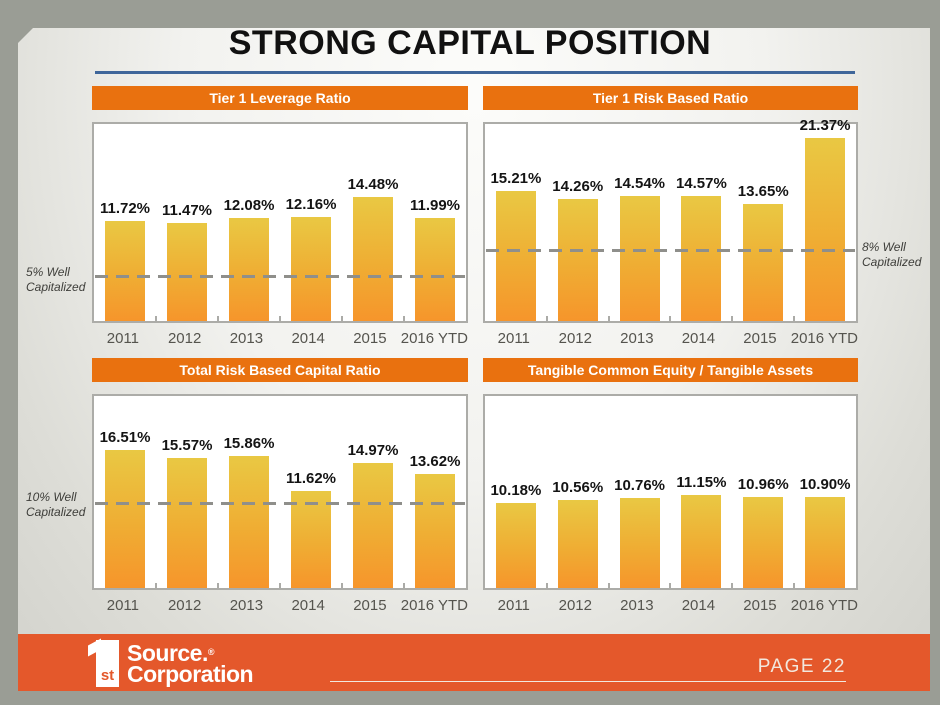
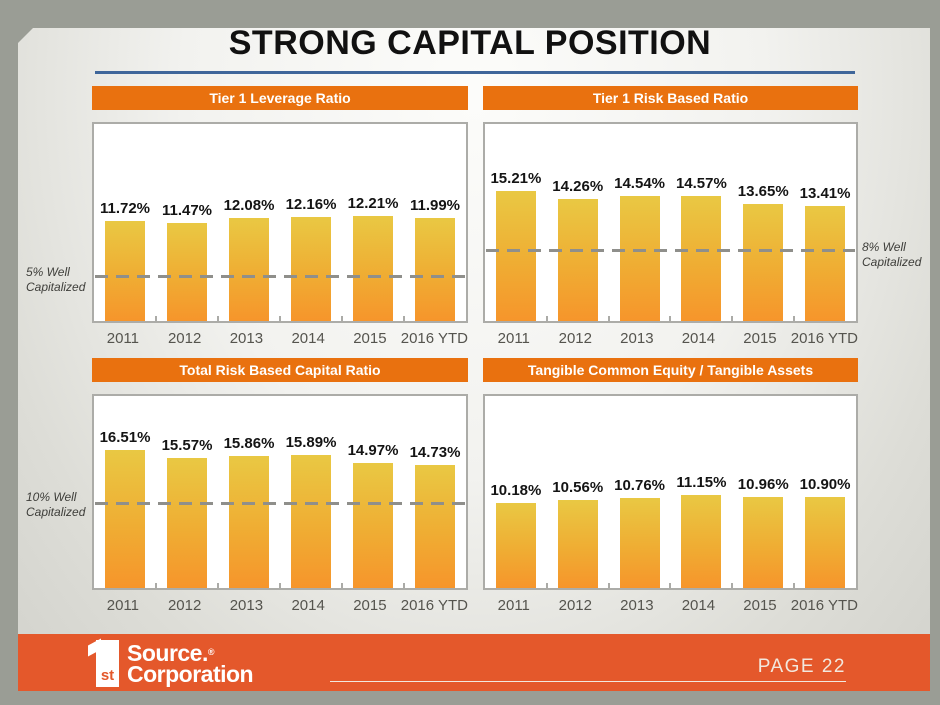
Tier 1 Leverage Ratio/2015: 14.48% -> 12.21%
Tier 1 Risk Based Ratio/2016 YTD: 21.37% -> 13.41%
Total Risk Based Capital Ratio/2014: 11.62% -> 15.89%
Total Risk Based Capital Ratio/2016 YTD: 13.62% -> 14.73%
